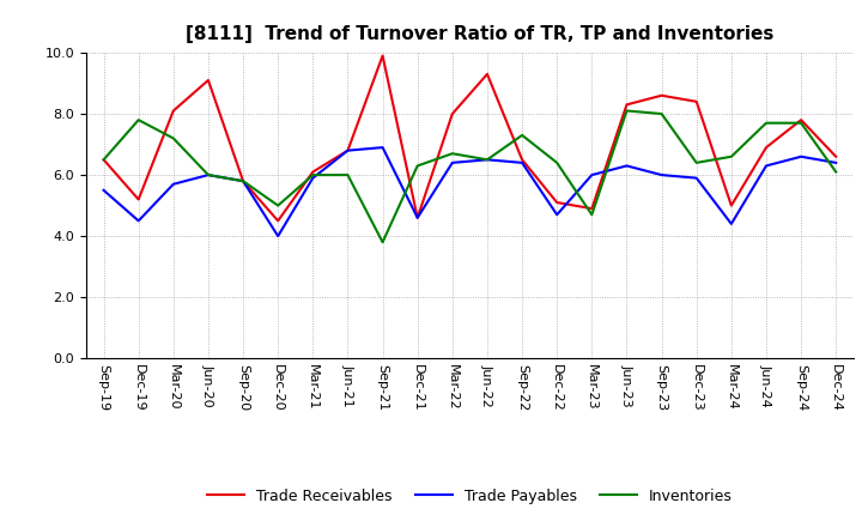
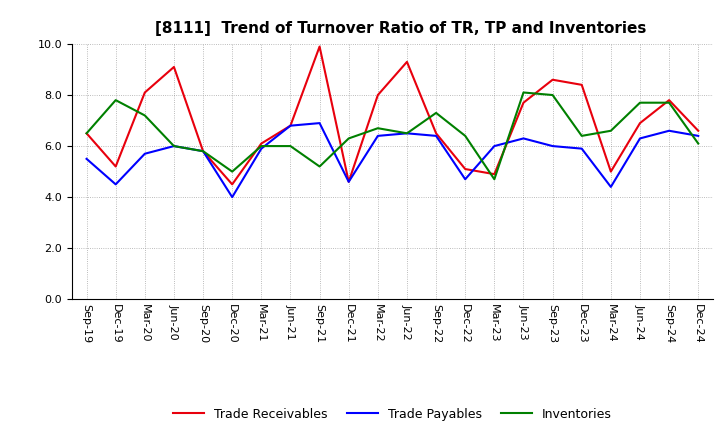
Inventories/Sep-21: 3.8 -> 5.2
Trade Receivables/Jun-23: 8.3 -> 7.7
